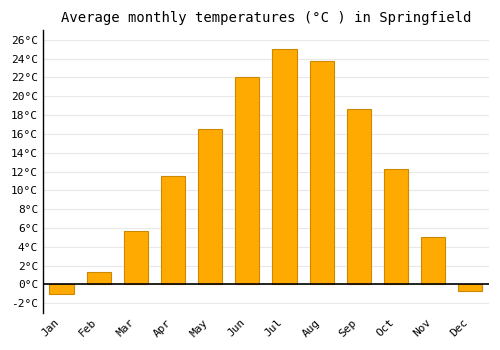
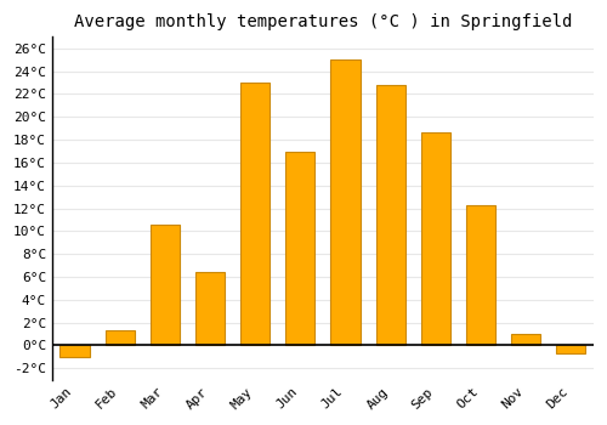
Mar: 5.7°C -> 10.6°C
Apr: 11.5°C -> 6.4°C
May: 16.5°C -> 23.0°C
Jun: 22.0°C -> 17.0°C
Aug: 23.7°C -> 22.8°C
Nov: 5.0°C -> 1.0°C
